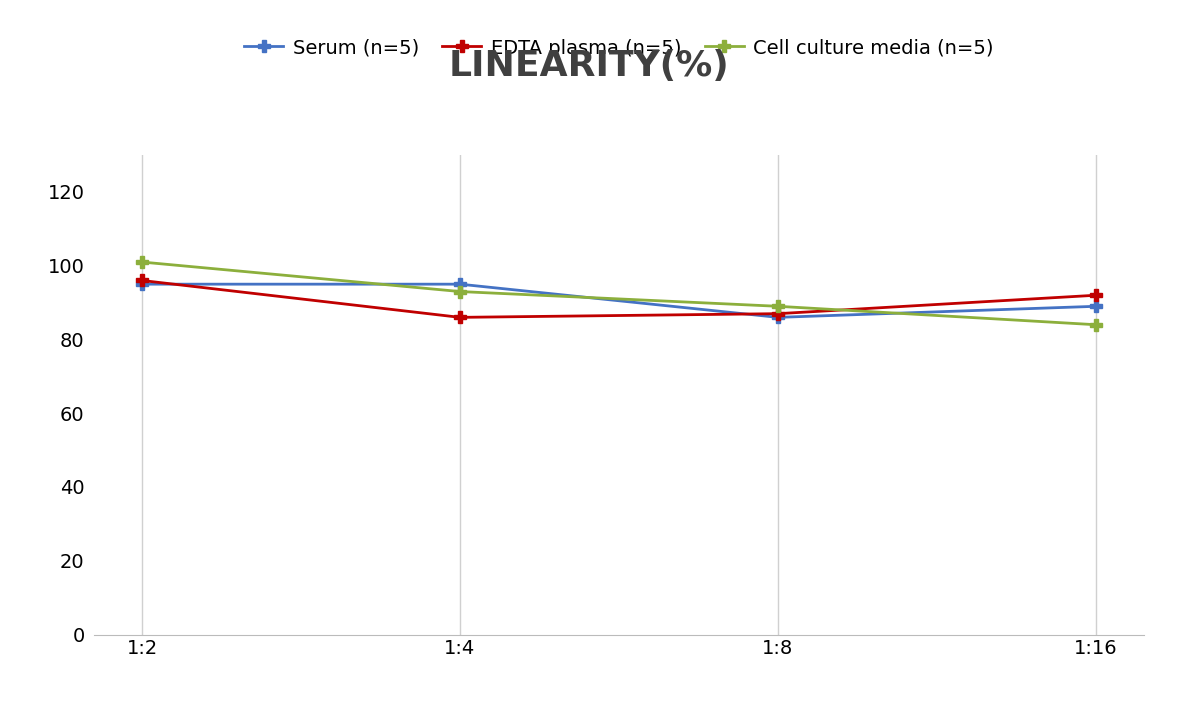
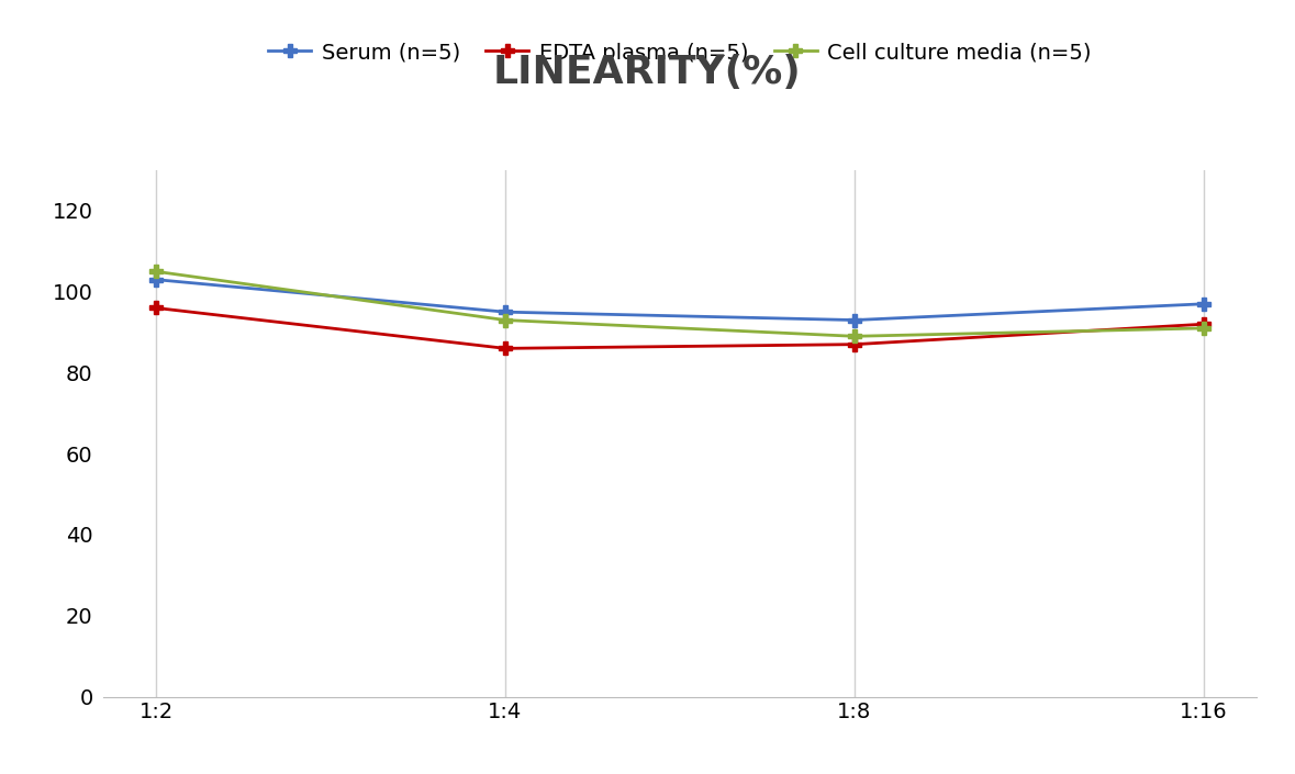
Serum (n=5)/1:2: 95 -> 103
Cell culture media (n=5)/1:2: 101 -> 105
Serum (n=5)/1:8: 86 -> 93
Serum (n=5)/1:16: 89 -> 97
Cell culture media (n=5)/1:16: 84 -> 91
